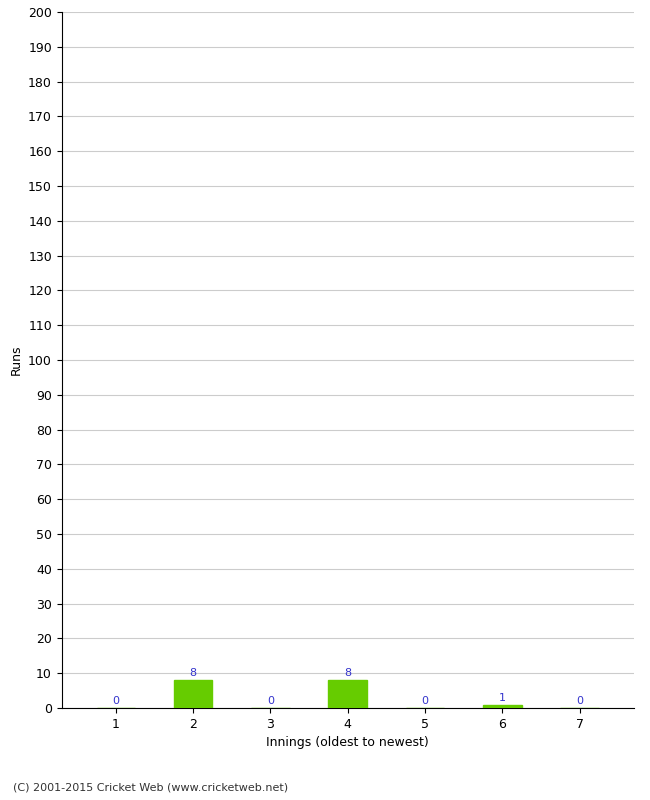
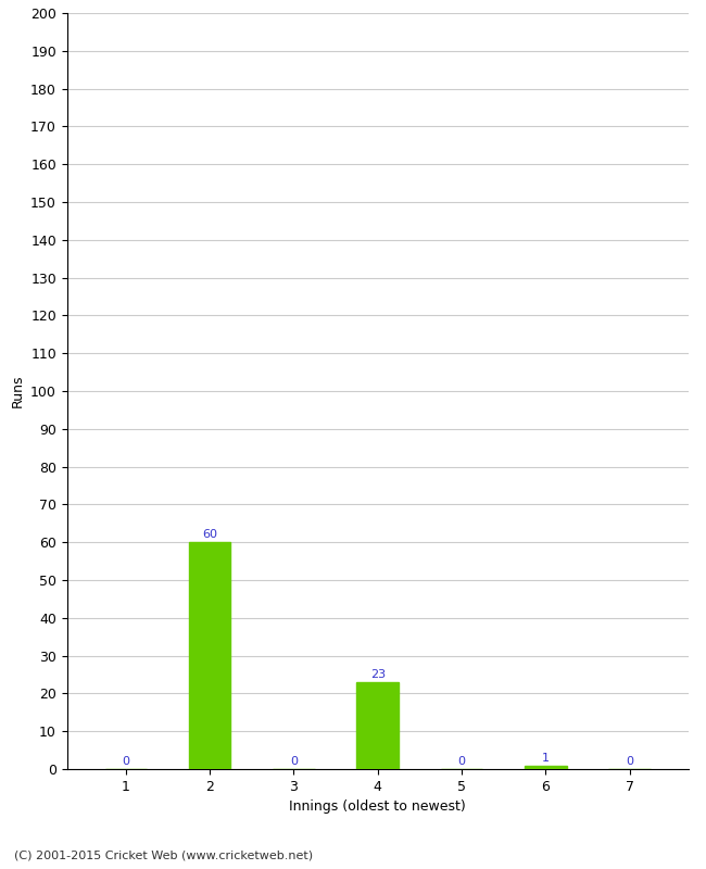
2: 8 -> 60
4: 8 -> 23
